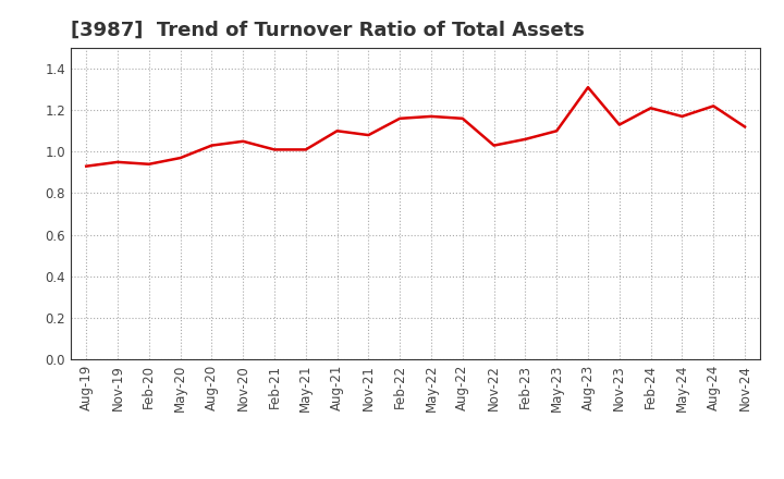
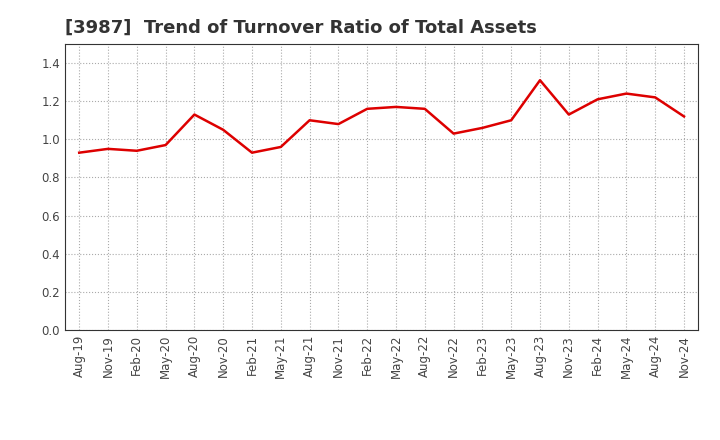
Aug-20: 1.03 -> 1.13
Feb-21: 1.01 -> 0.93
May-21: 1.01 -> 0.96
May-24: 1.17 -> 1.24
